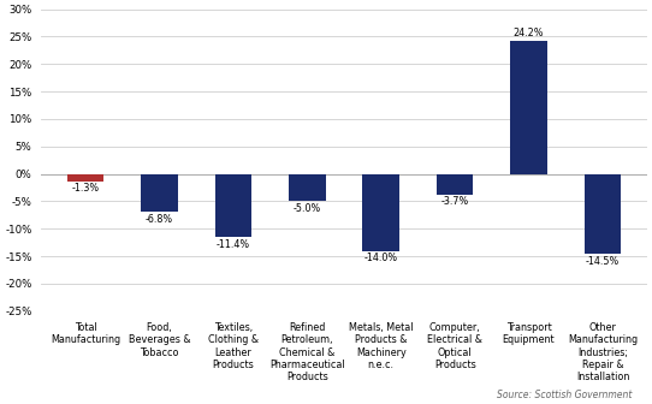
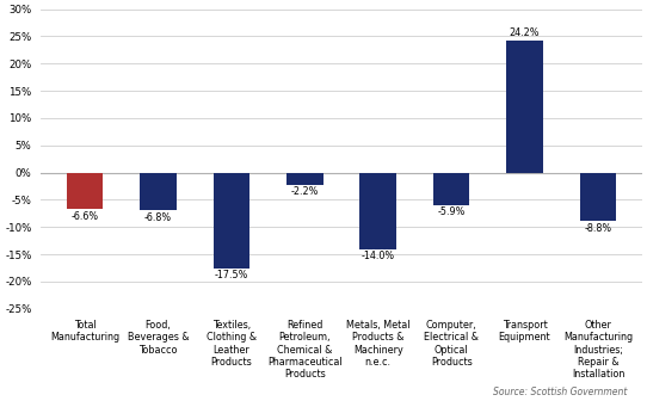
Total Manufacturing: -1.3% -> -6.6%
Textiles, Clothing & Leather Products: -11.4% -> -17.5%
Refined Petroleum, Chemical & Pharmaceutical Products: -5.0% -> -2.2%
Computer, Electrical & Optical Products: -3.7% -> -5.9%
Other Manufacturing Industries; Repair & Installation: -14.5% -> -8.8%
